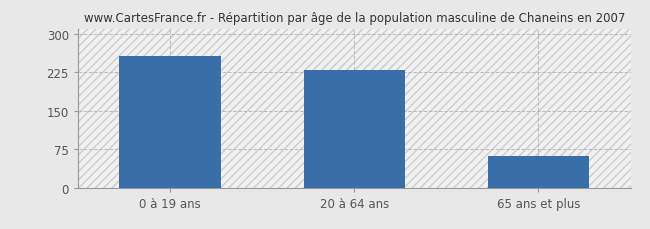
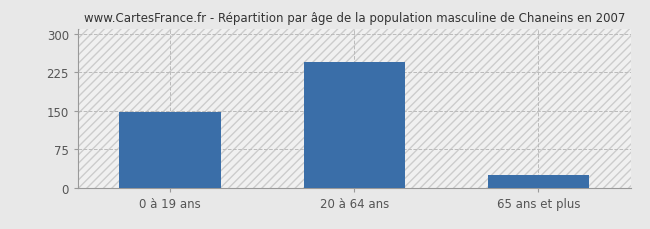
0 à 19 ans: 258 -> 148
20 à 64 ans: 230 -> 245
65 ans et plus: 62 -> 25
